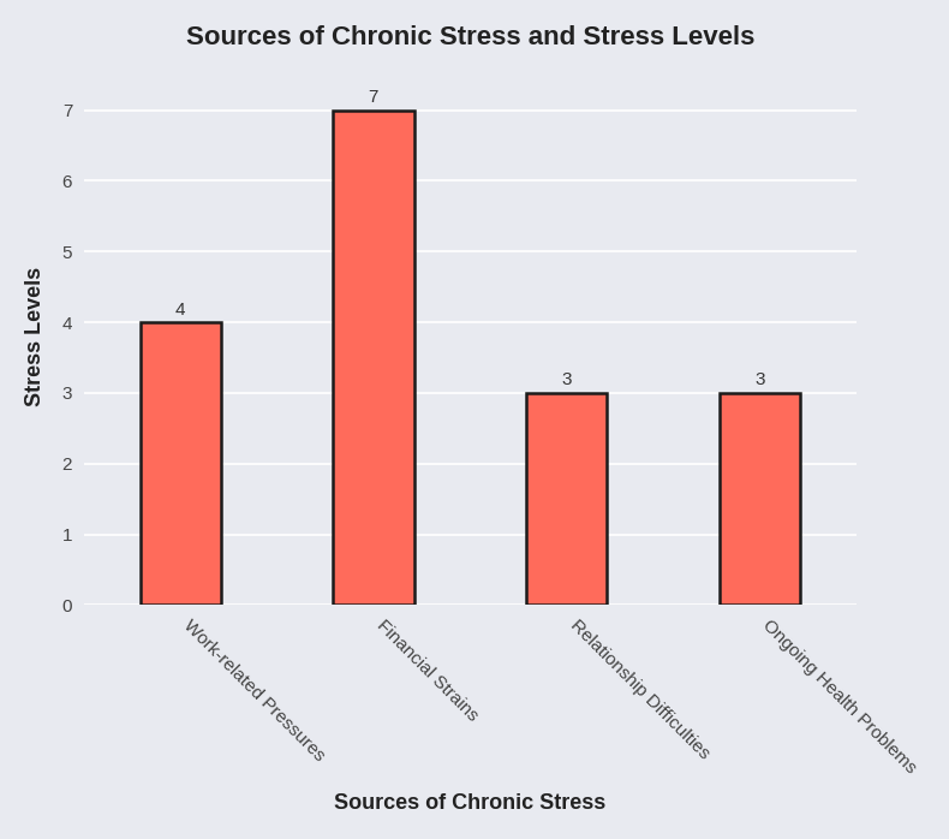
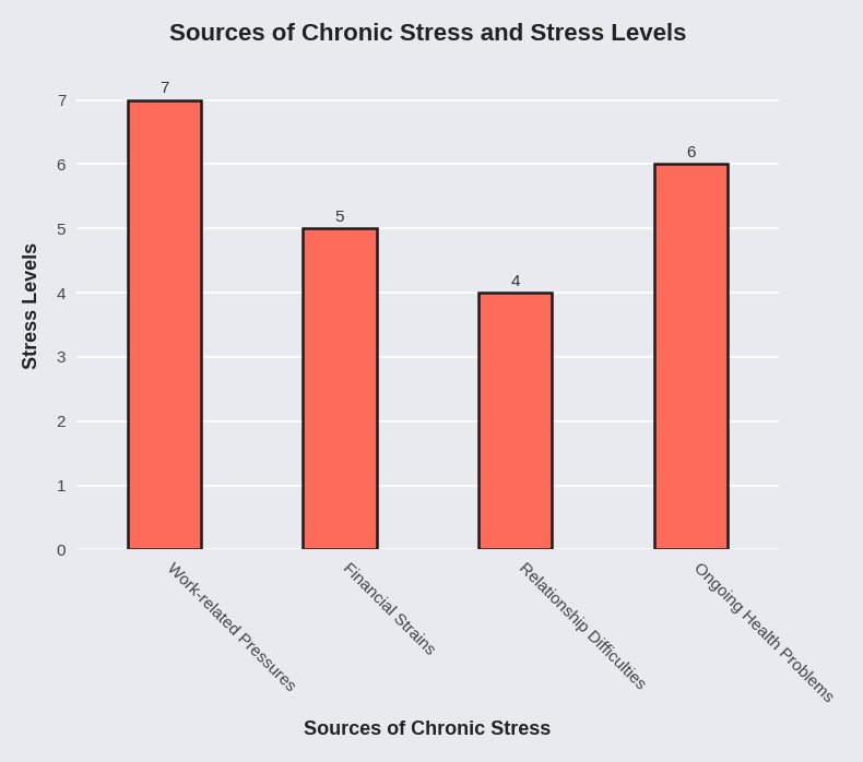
Work-related Pressures: 4 -> 7
Financial Strains: 7 -> 5
Relationship Difficulties: 3 -> 4
Ongoing Health Problems: 3 -> 6
